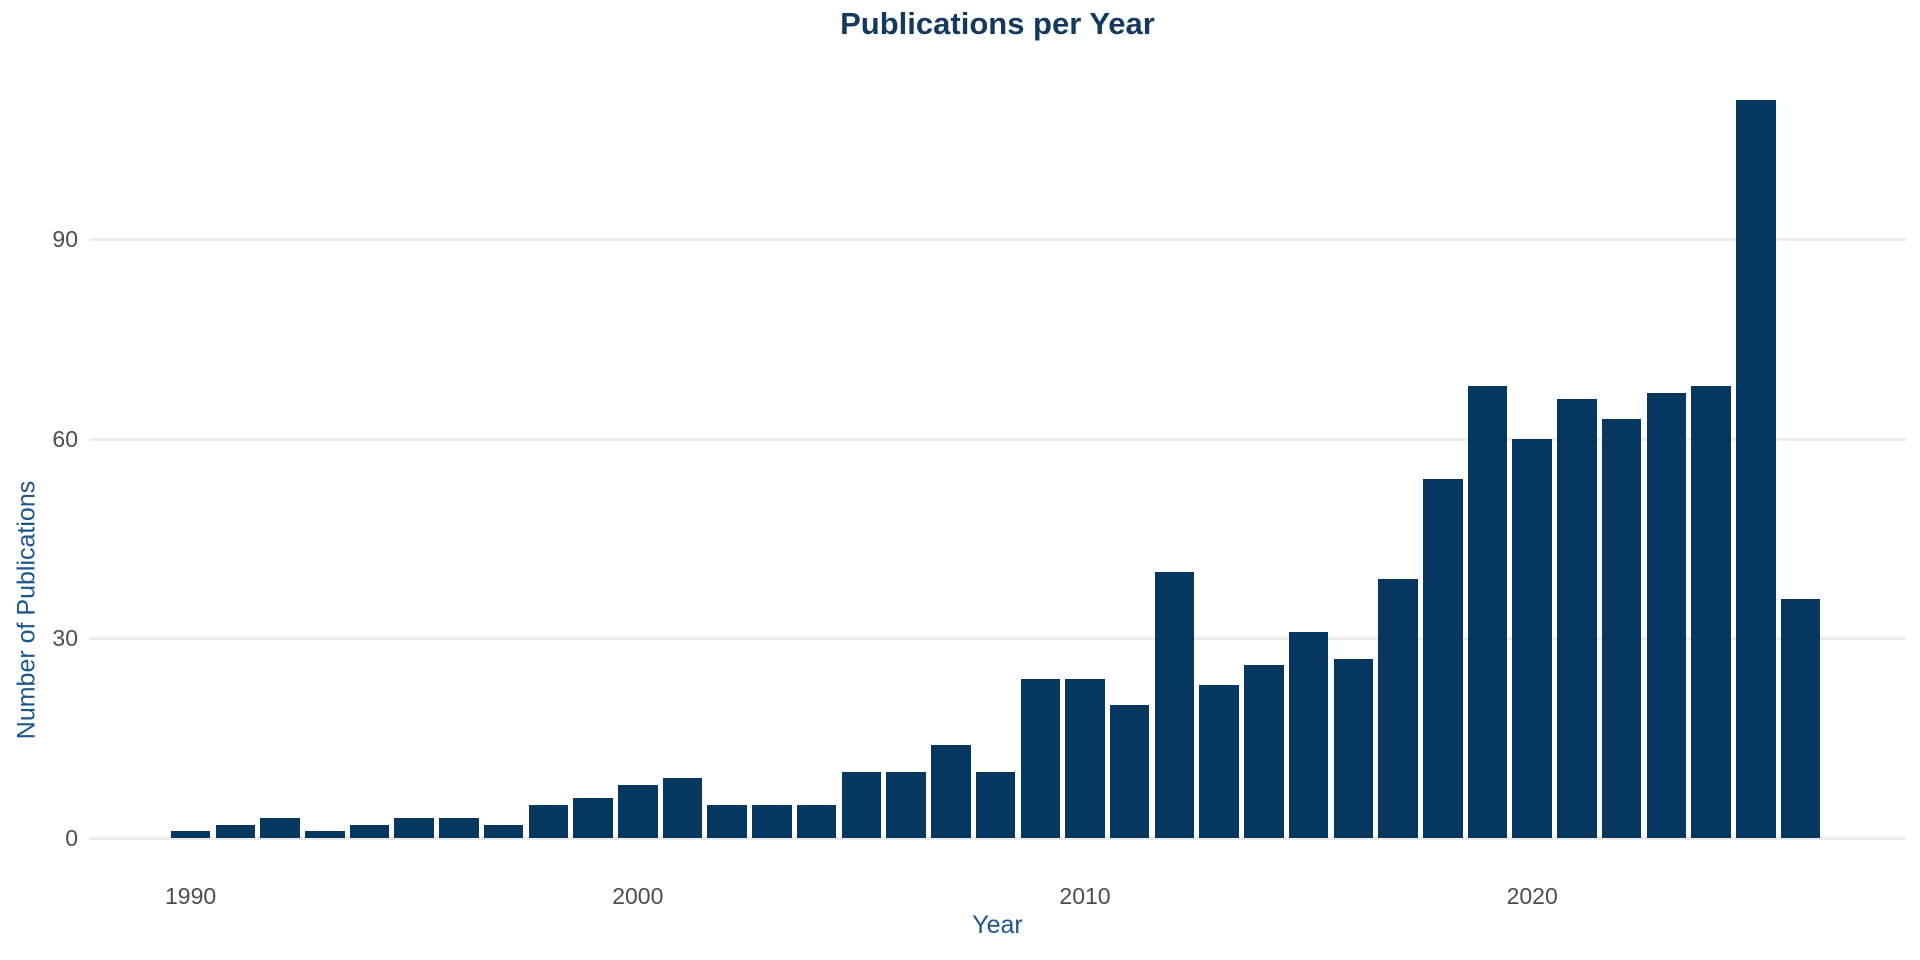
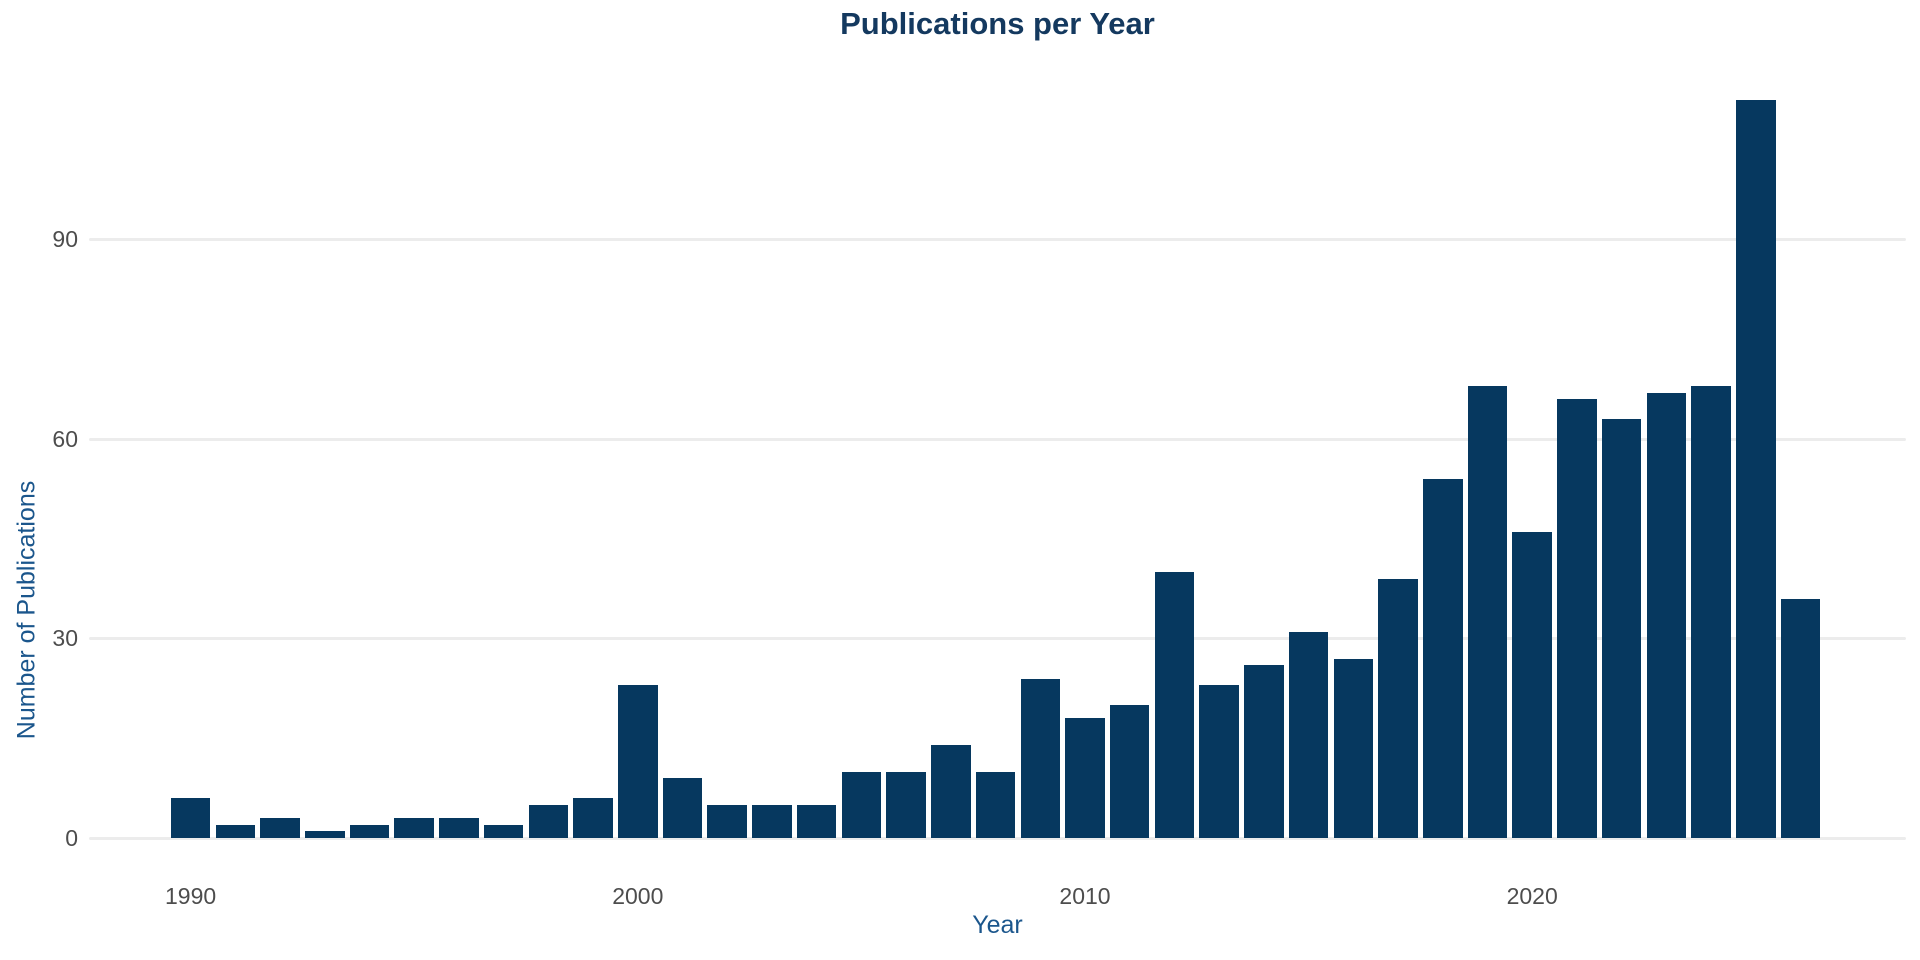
1990: 1 -> 6
2000: 8 -> 23
2010: 24 -> 18
2020: 60 -> 46
